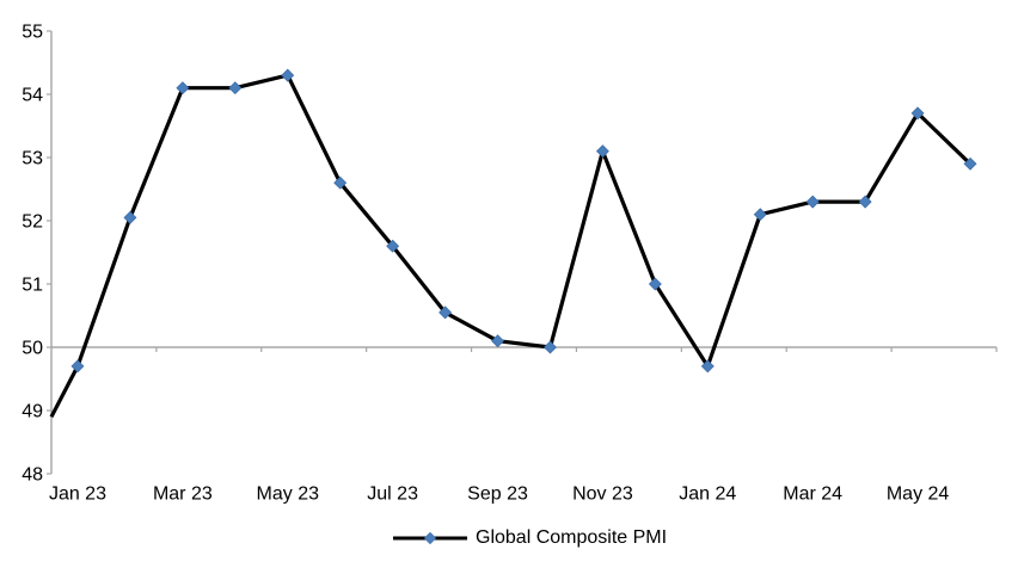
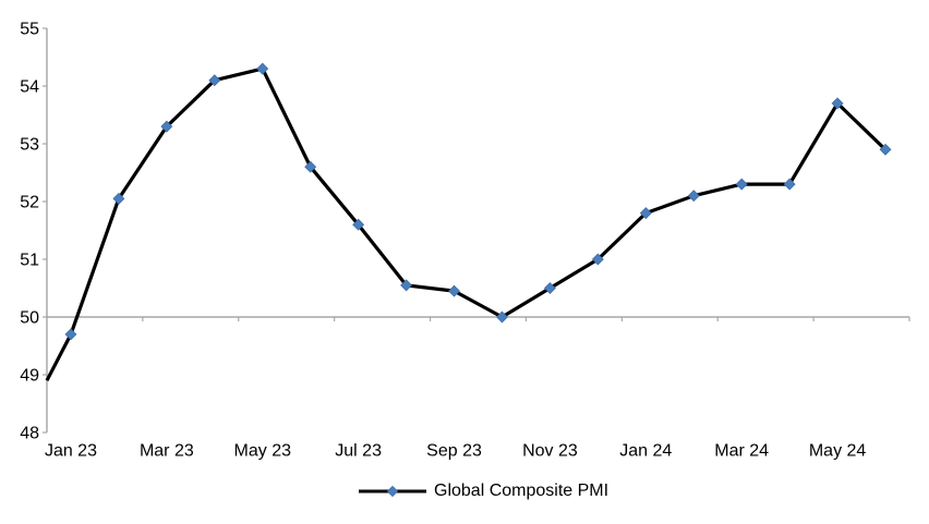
Mar 23: 54.1 -> 53.3
Sep 23: 50.1 -> 50.5
Nov 23: 53.1 -> 50.5
Jan 24: 49.7 -> 51.8
